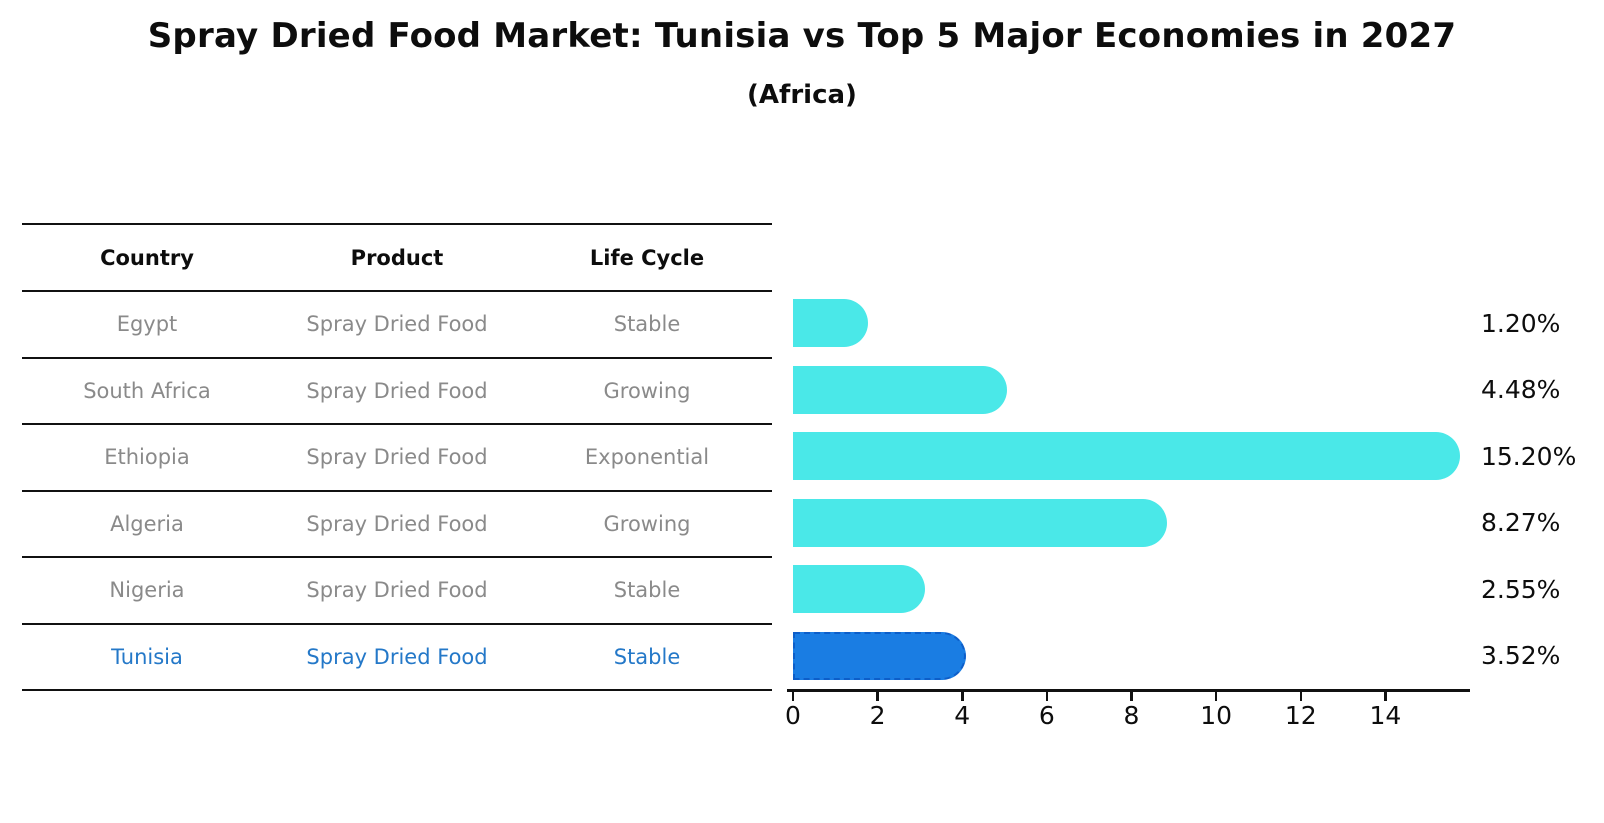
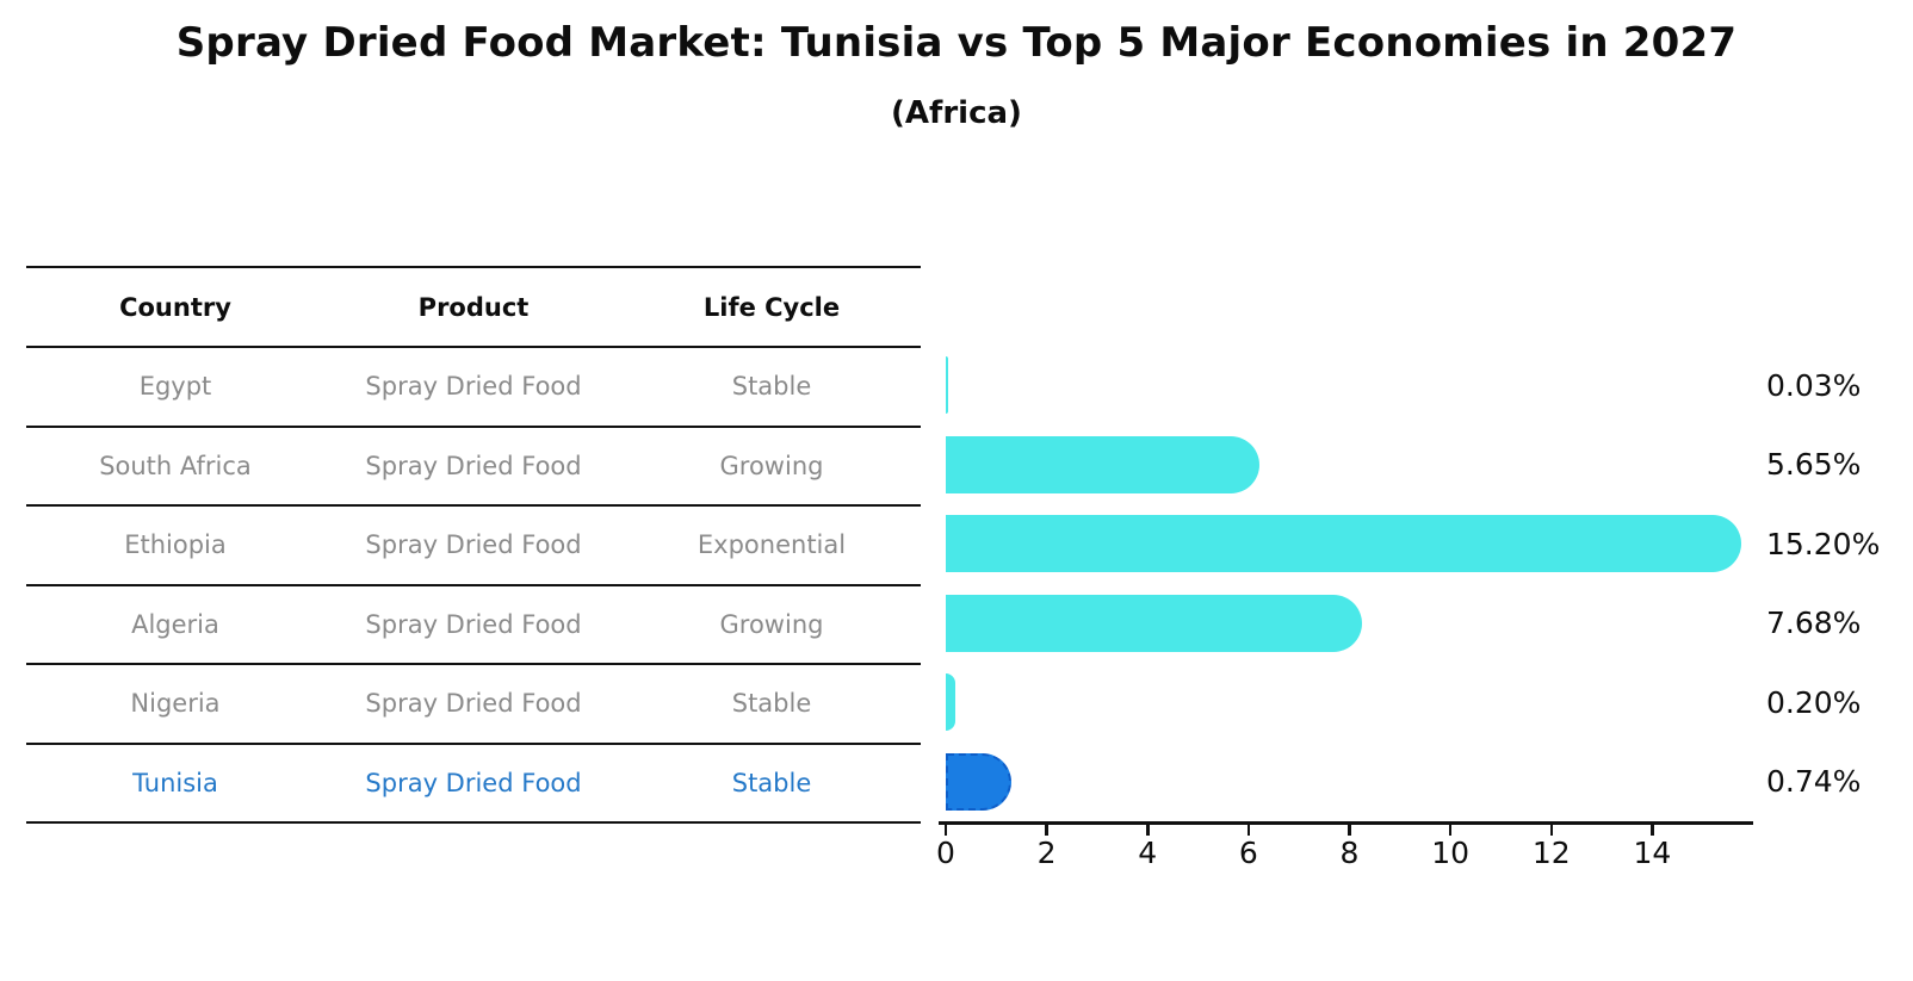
Egypt: 1.20% -> 0.03%
South Africa: 4.48% -> 5.65%
Algeria: 8.27% -> 7.68%
Nigeria: 2.55% -> 0.20%
Tunisia: 3.52% -> 0.74%
